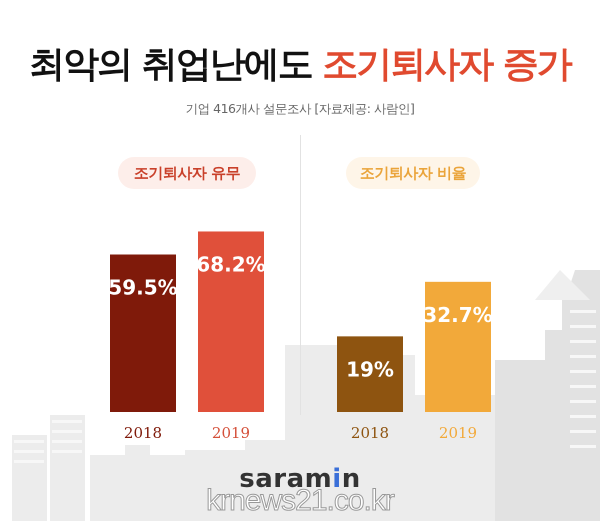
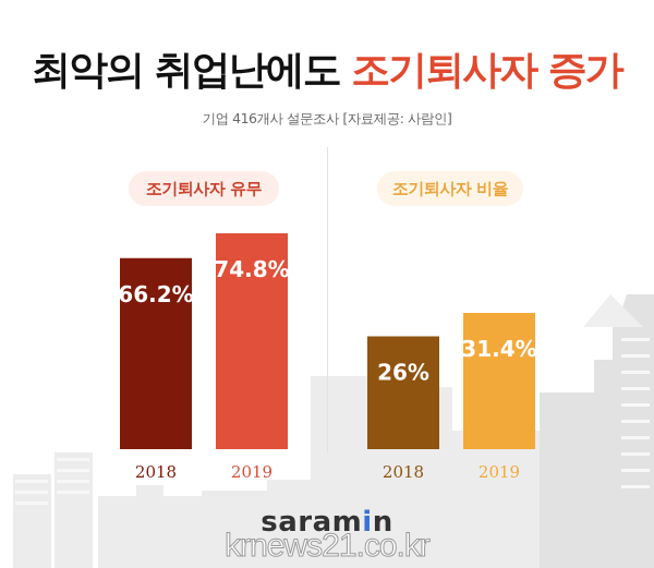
조기퇴사자 유무/2018: 59.5% -> 66.2%
조기퇴사자 유무/2019: 68.2% -> 74.8%
조기퇴사자 비율/2018: 19% -> 26%
조기퇴사자 비율/2019: 32.7% -> 31.4%
